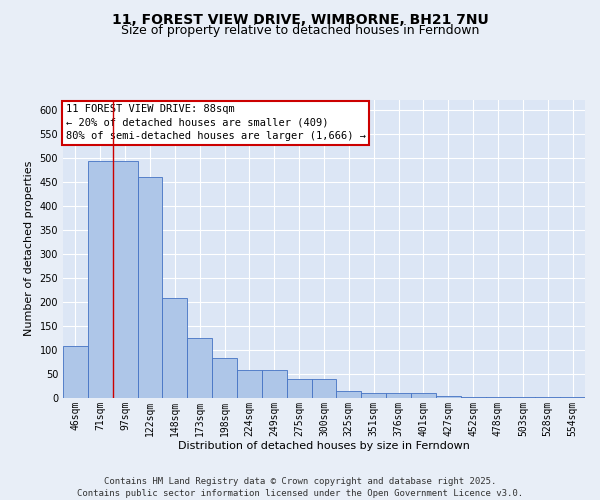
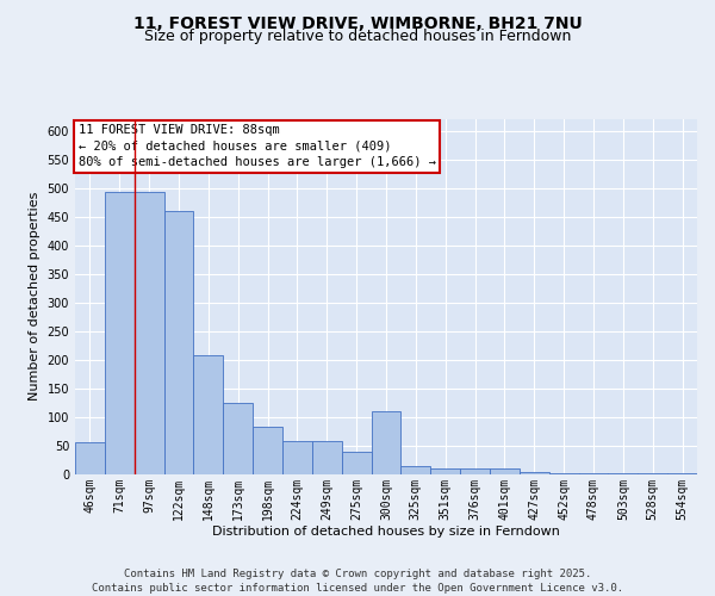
46sqm: 107 -> 55
300sqm: 38 -> 110
